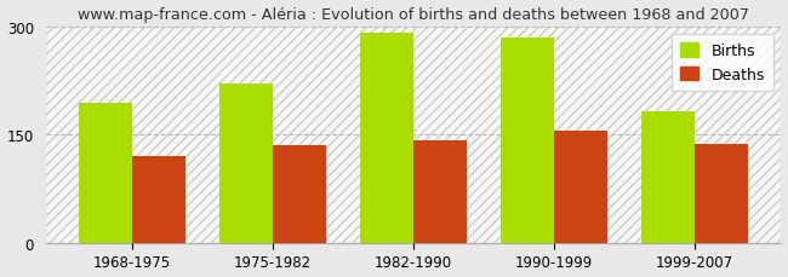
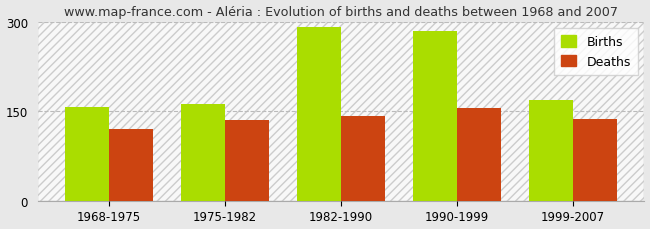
Births/1968-1975: 194 -> 157
Births/1975-1982: 220 -> 162
Births/1999-2007: 182 -> 168
